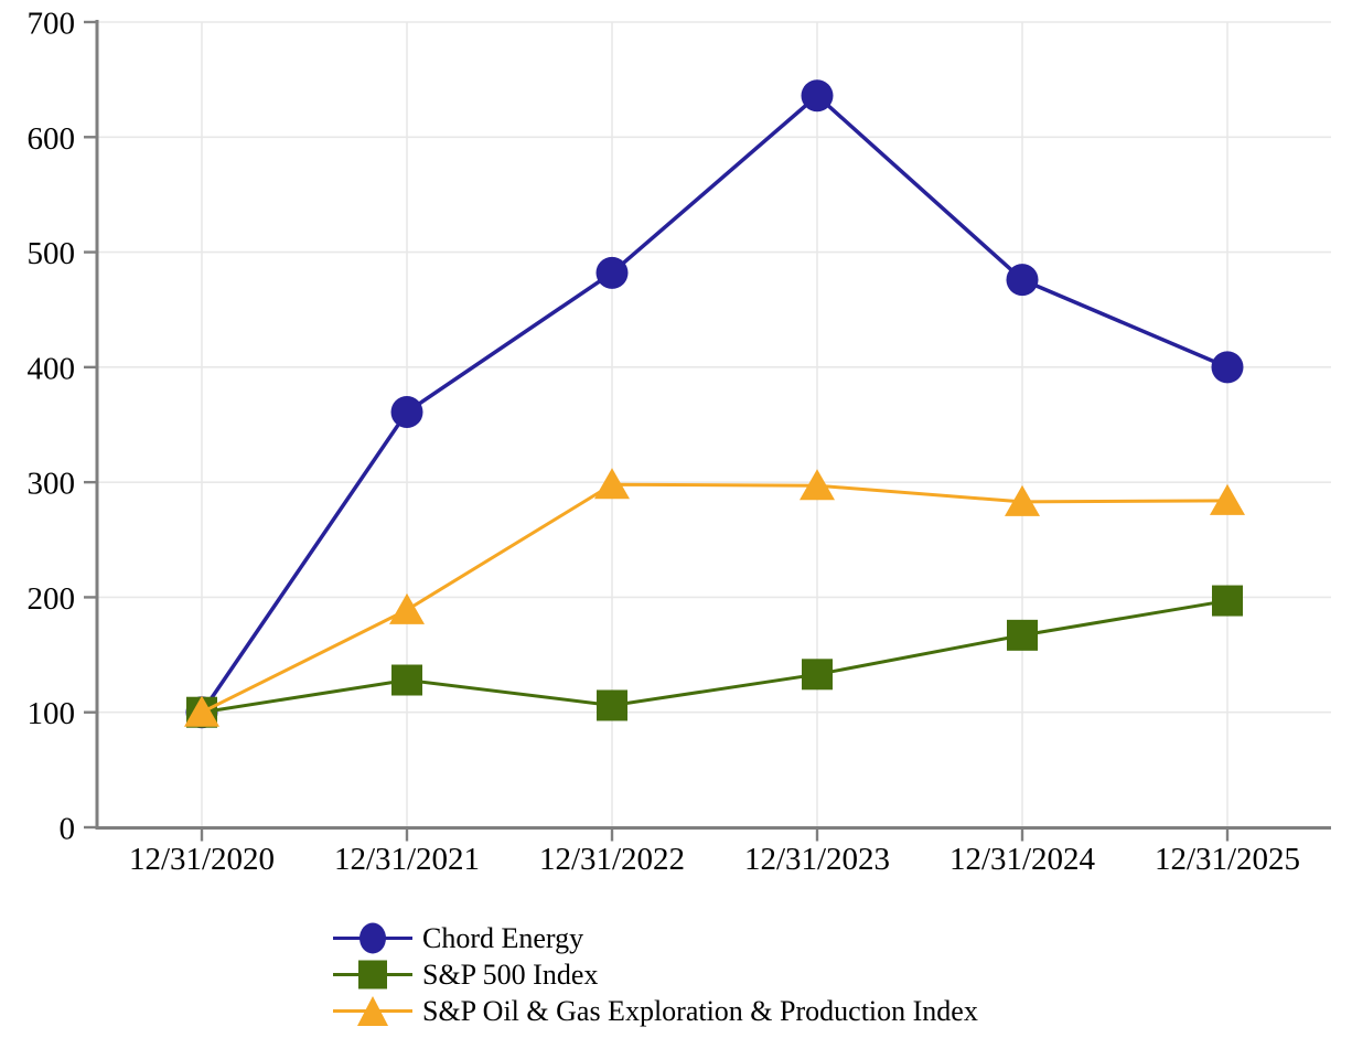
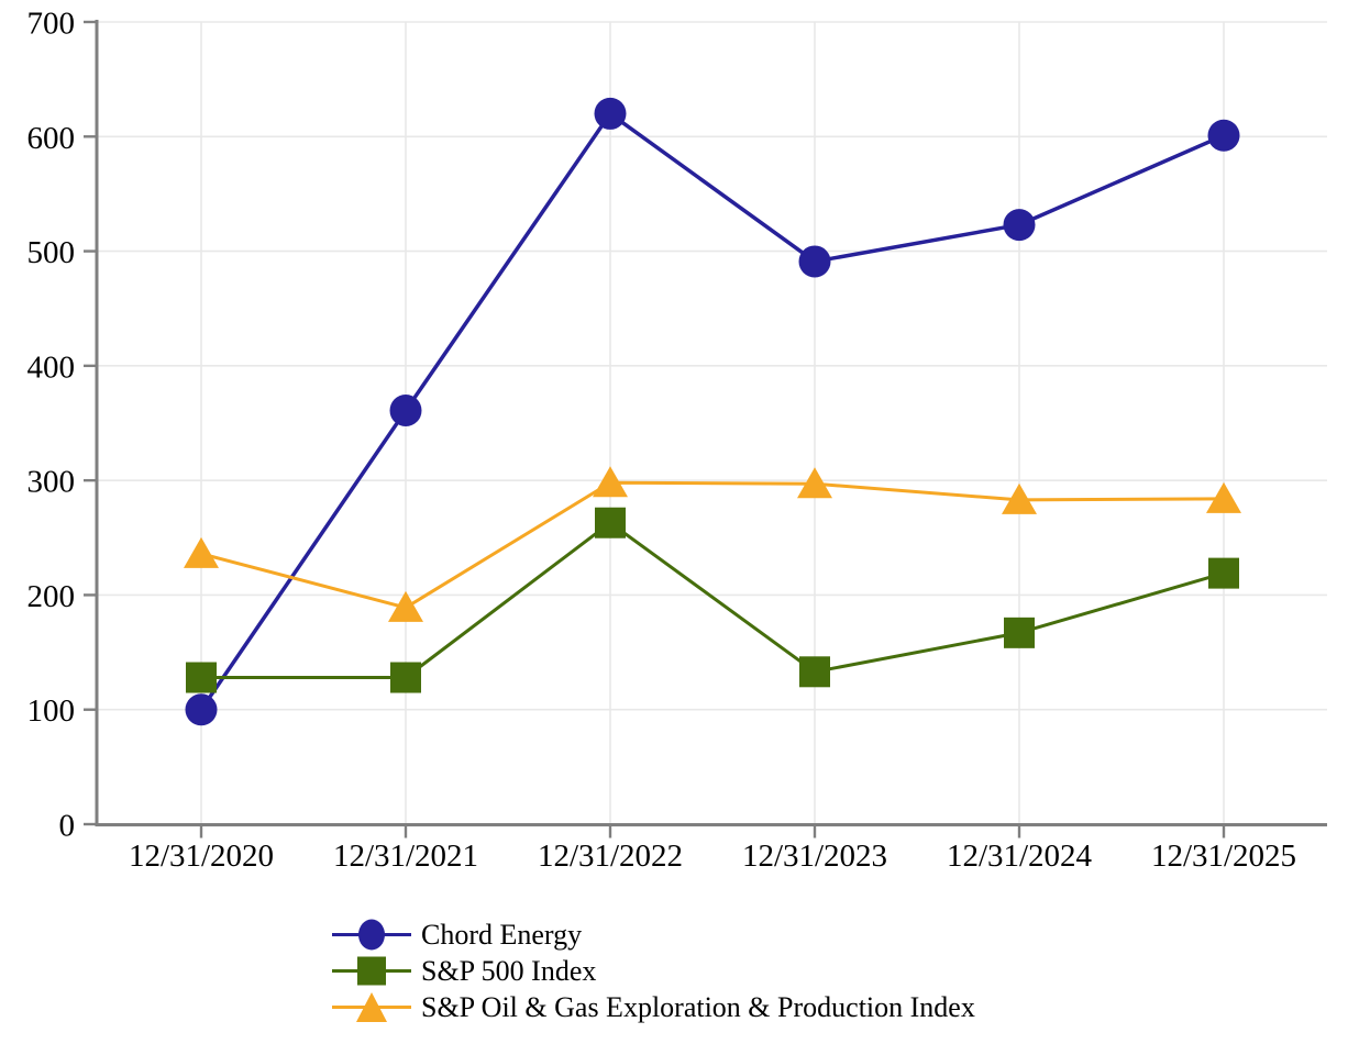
S&P 500 Index/12/31/2020: 100 -> 128
S&P Oil & Gas Exploration & Production Index/12/31/2020: 100 -> 236
Chord Energy/12/31/2022: 482 -> 620
S&P 500 Index/12/31/2022: 106 -> 263
Chord Energy/12/31/2023: 636 -> 491
Chord Energy/12/31/2024: 476 -> 523
Chord Energy/12/31/2025: 400 -> 601
S&P 500 Index/12/31/2025: 197 -> 219
